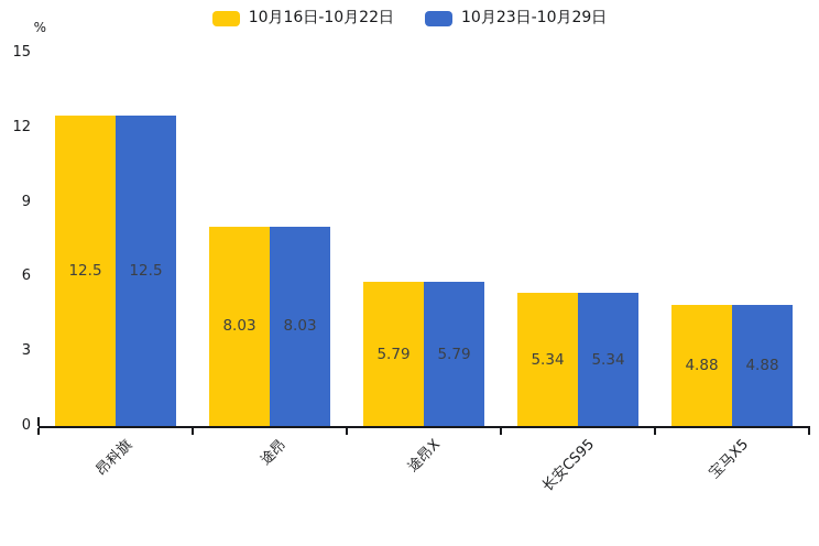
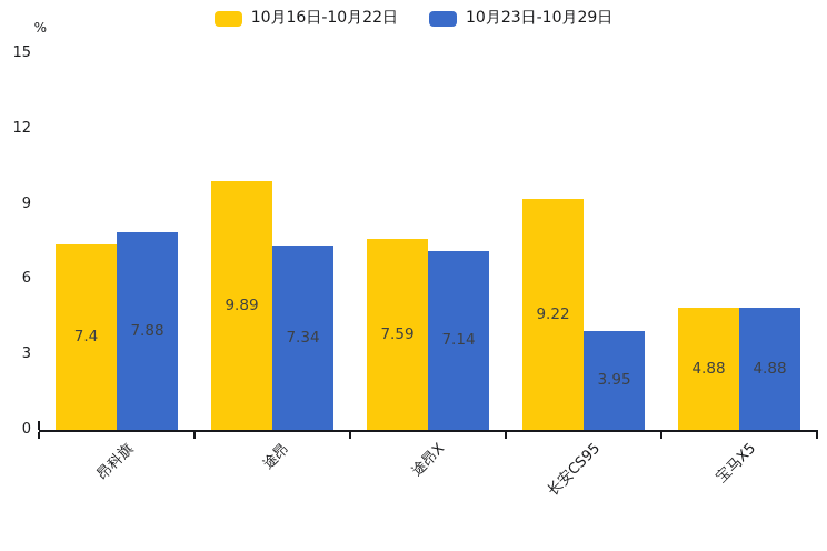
10月16日-10月22日/昂科旗: 12.5 -> 7.4
10月23日-10月29日/昂科旗: 12.5 -> 7.88
10月16日-10月22日/途昂: 8.03 -> 9.89
10月23日-10月29日/途昂: 8.03 -> 7.34
10月16日-10月22日/途昂X: 5.79 -> 7.59
10月23日-10月29日/途昂X: 5.79 -> 7.14
10月16日-10月22日/长安CS95: 5.34 -> 9.22
10月23日-10月29日/长安CS95: 5.34 -> 3.95
